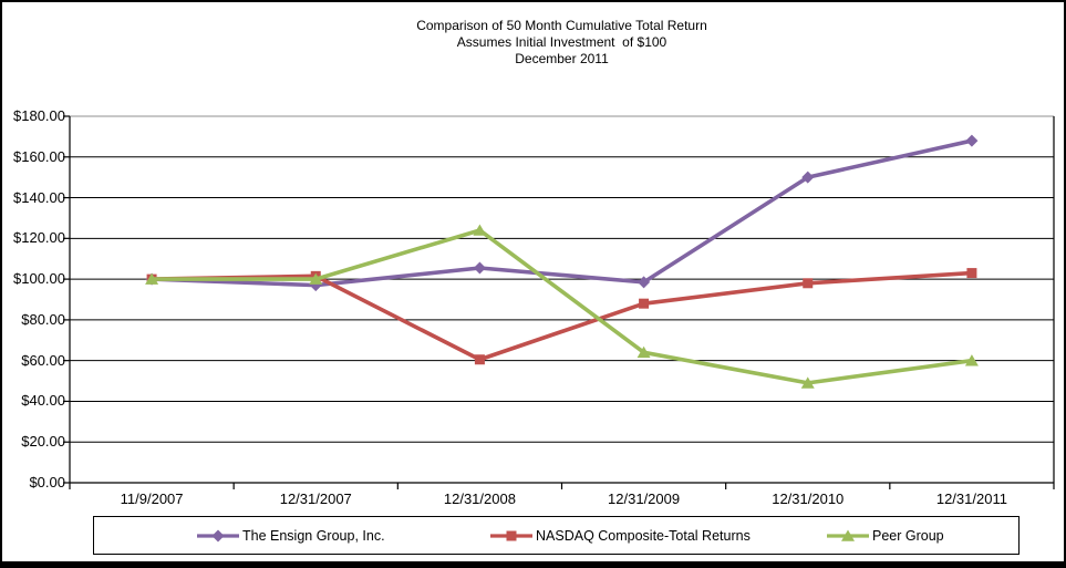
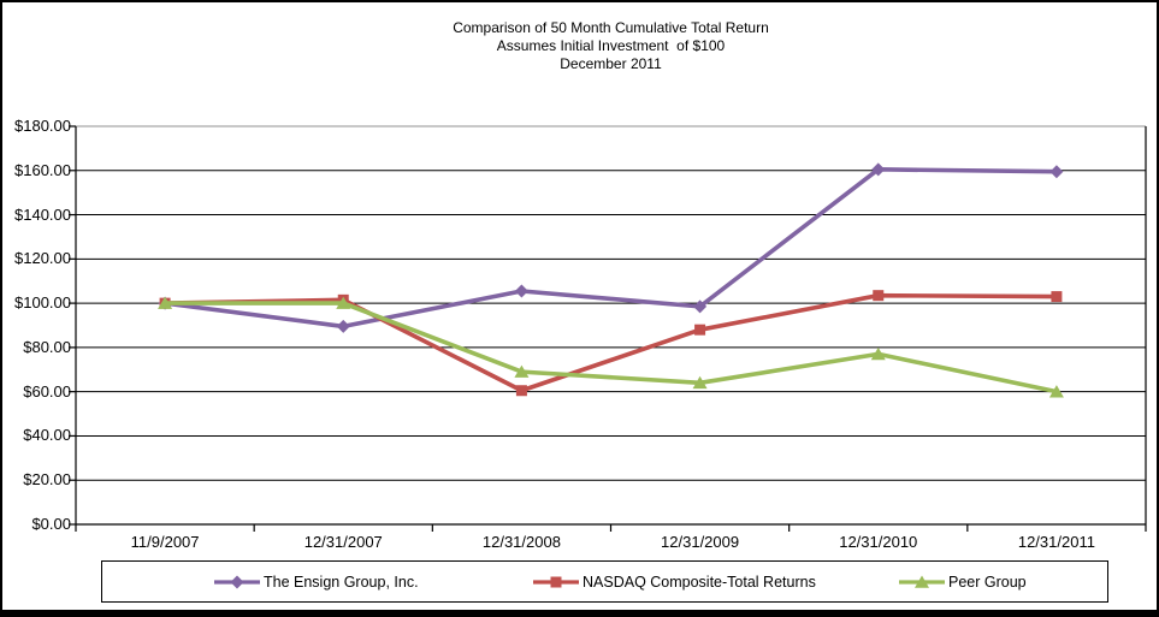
The Ensign Group, Inc./12/31/2007: $97 -> $90
Peer Group/12/31/2008: $124 -> $69
The Ensign Group, Inc./12/31/2010: $150 -> $160
NASDAQ Composite-Total Returns/12/31/2010: $98 -> $104
Peer Group/12/31/2010: $49 -> $77
The Ensign Group, Inc./12/31/2011: $168 -> $160
